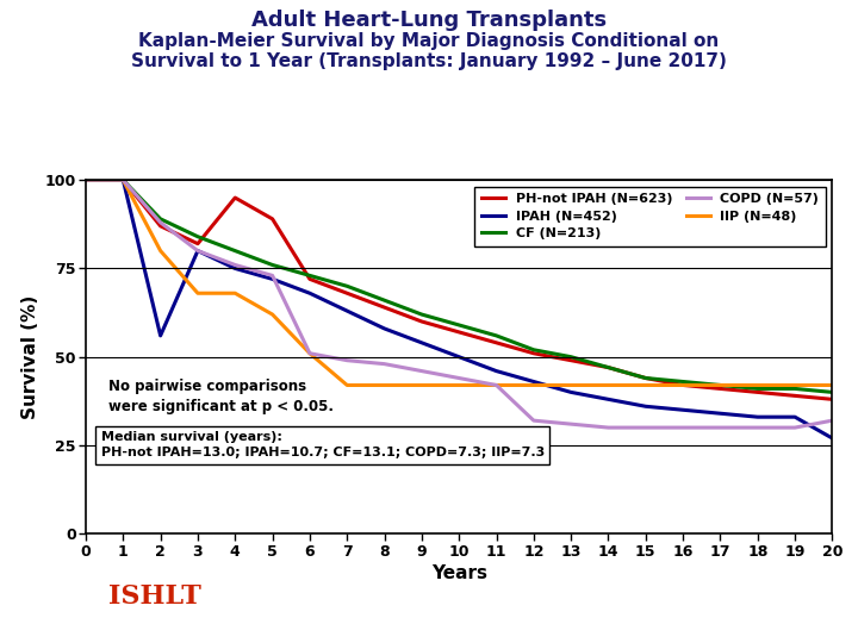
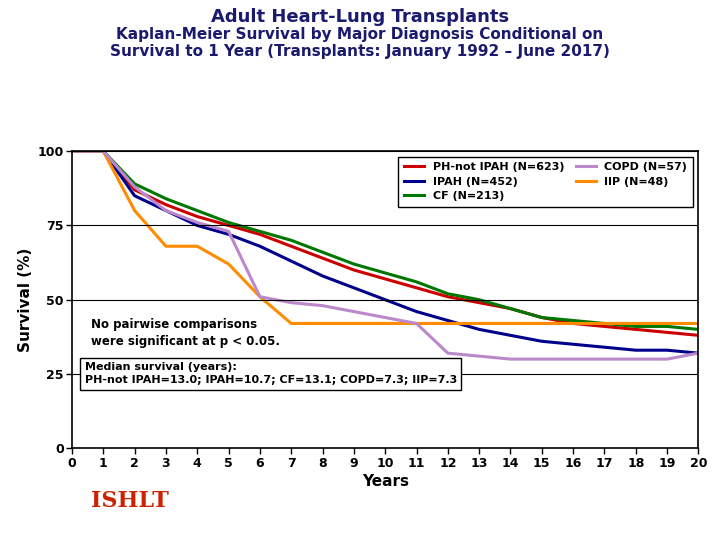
IPAH (N=452)/2: 56 -> 85
PH-not IPAH (N=623)/4: 95 -> 78
PH-not IPAH (N=623)/5: 89 -> 75
IPAH (N=452)/20: 27 -> 32
